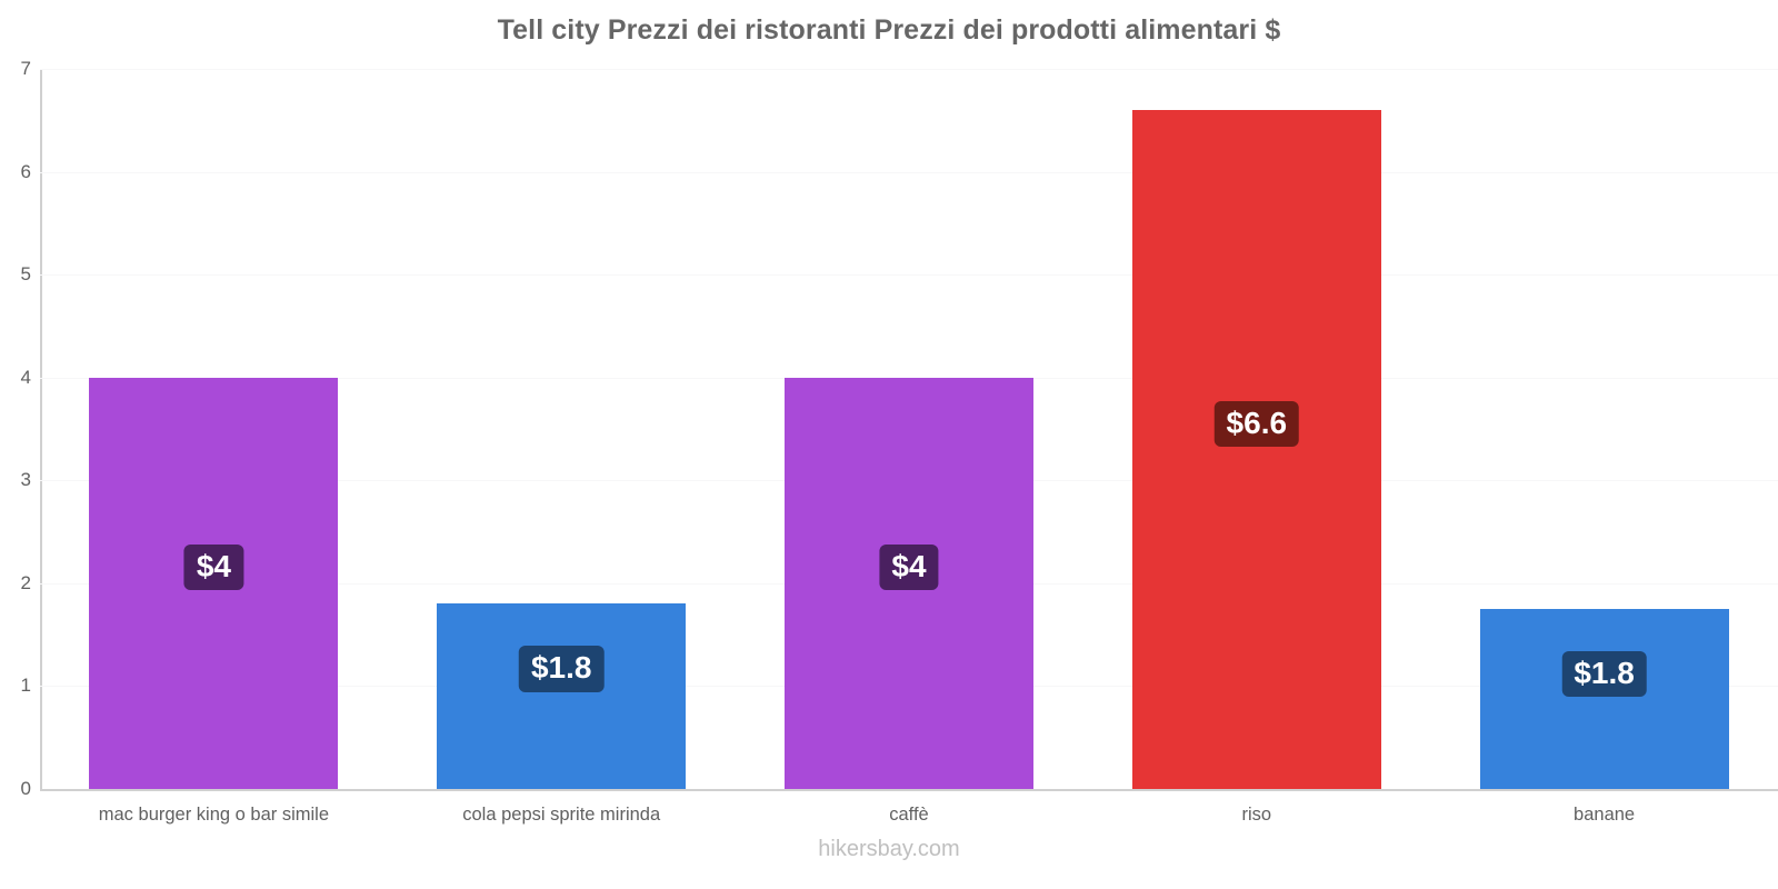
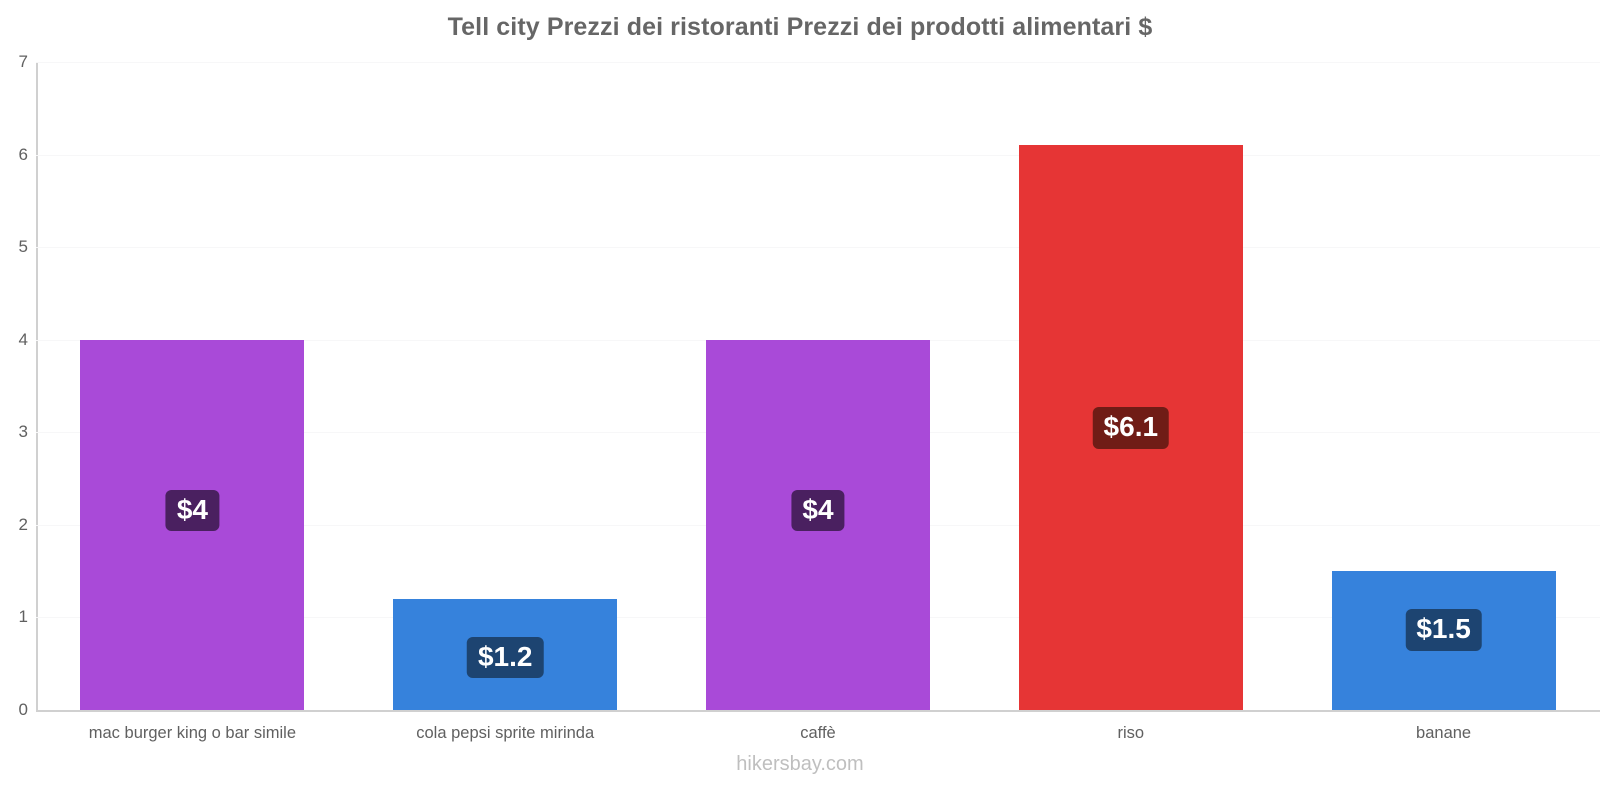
cola pepsi sprite mirinda: $1.8 -> $1.2
riso: $6.6 -> $6.1
banane: $1.8 -> $1.5
